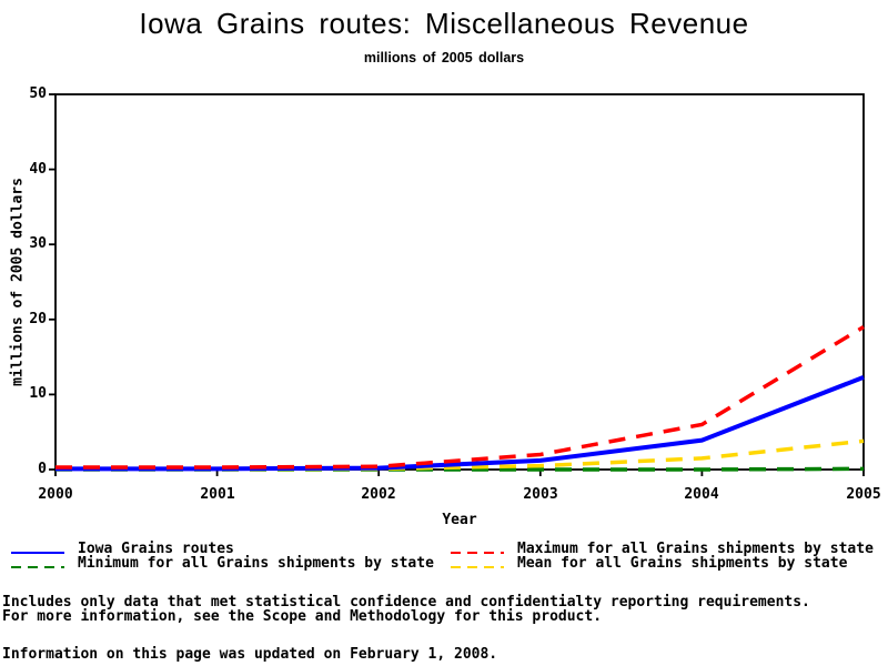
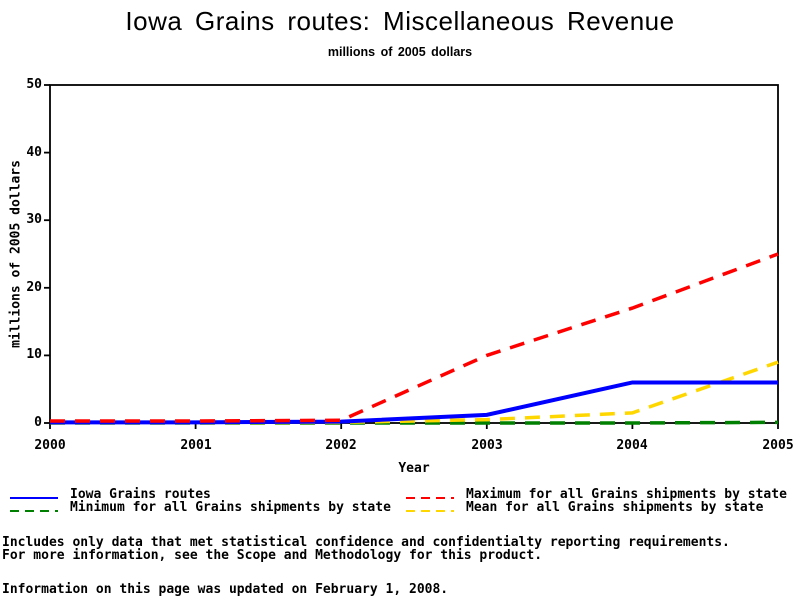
Maximum for all Grains shipments by state/2003: 2 -> 10
Iowa Grains routes/2004: 4 -> 6
Maximum for all Grains shipments by state/2004: 6 -> 17
Iowa Grains routes/2005: 12 -> 6
Maximum for all Grains shipments by state/2005: 19 -> 25
Mean for all Grains shipments by state/2005: 4 -> 9
